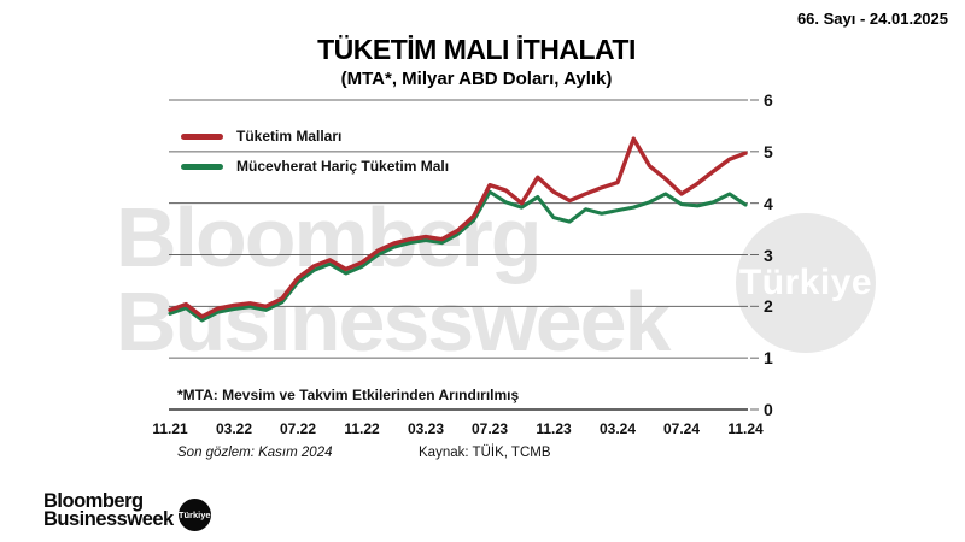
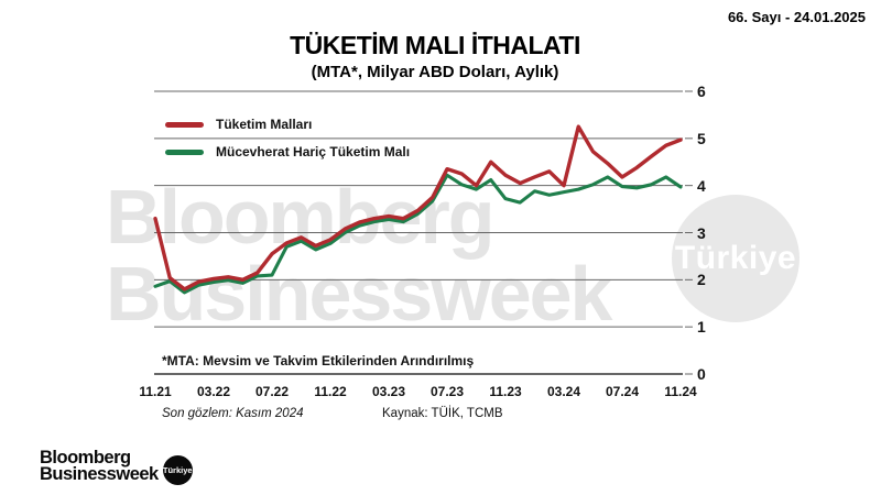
Tüketim Malları/11.21: 1.9 -> 3.3
Mücevherat Hariç Tüketim Malı/07.22: 2.5 -> 2.1
Tüketim Malları/03.24: 4.4 -> 4.0
